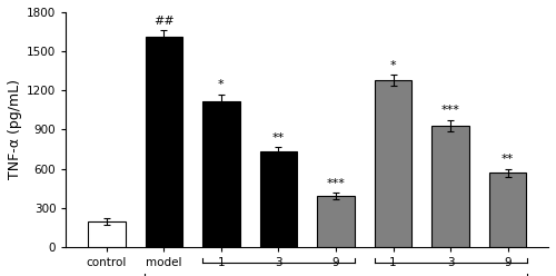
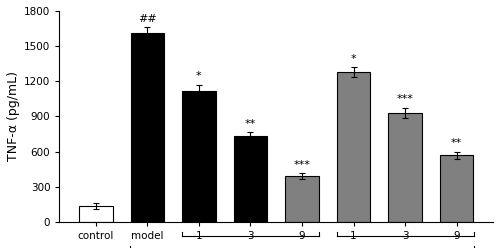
control: 200 -> 140
